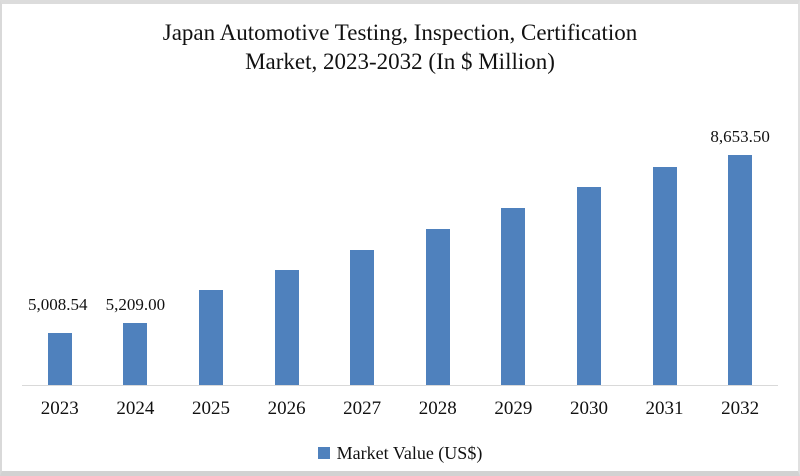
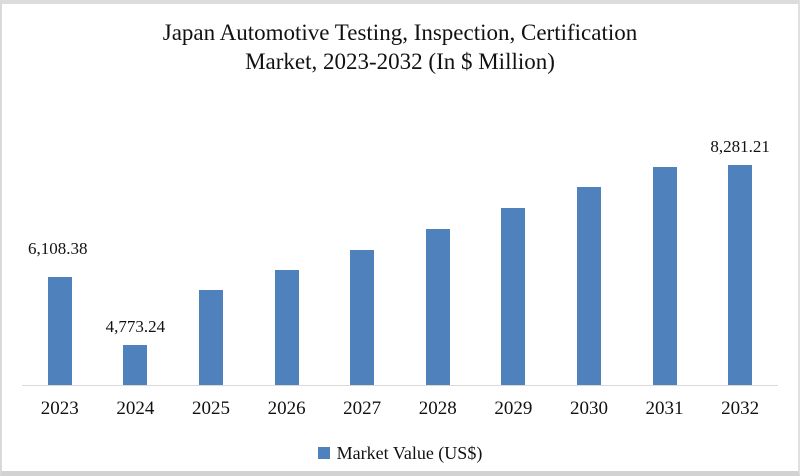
2023: 5,008.54 -> 6,108.38
2024: 5,209.00 -> 4,773.24
2032: 8,653.50 -> 8,281.21
